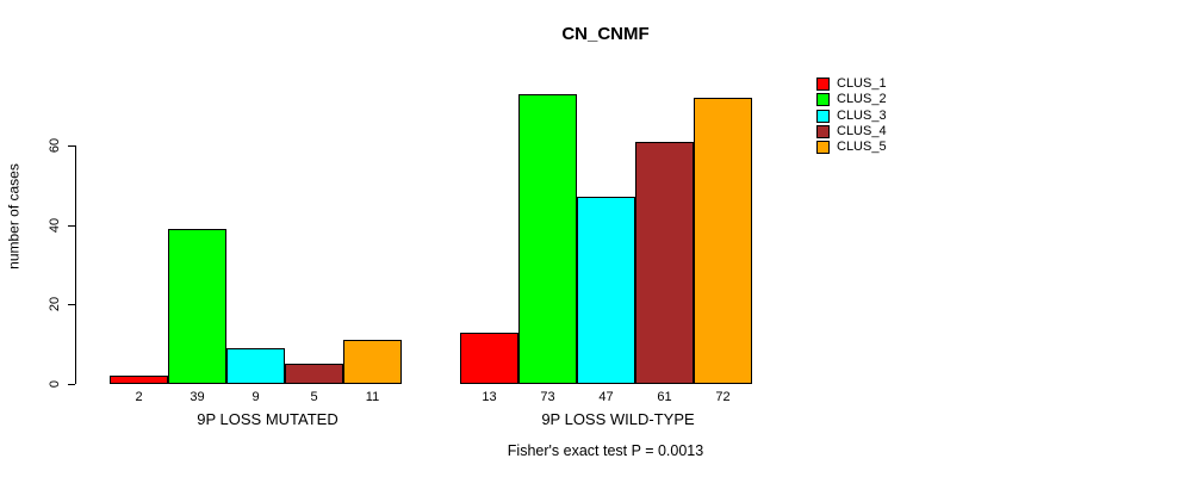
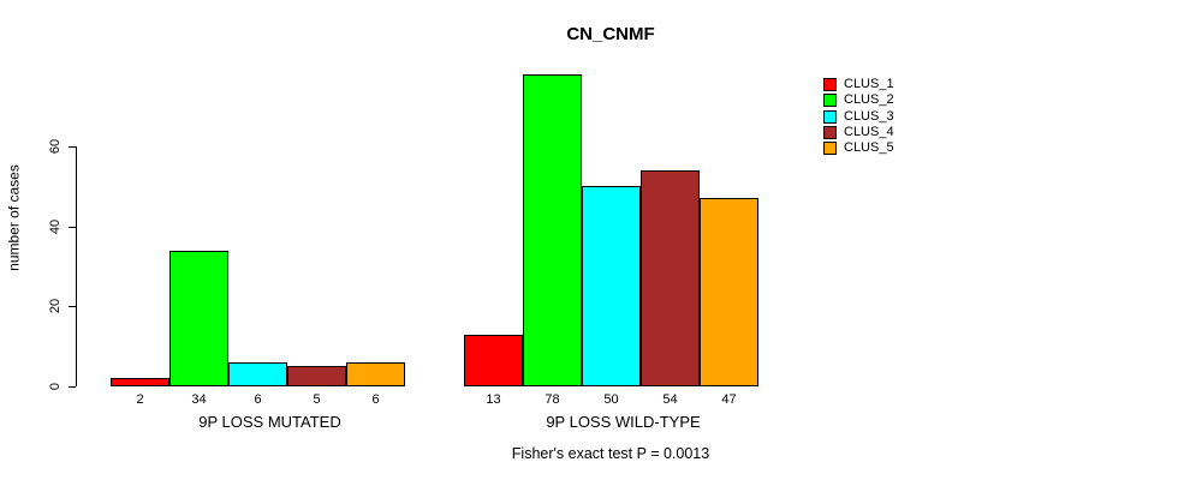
CLUS_2/9P LOSS MUTATED: 39 -> 34
CLUS_3/9P LOSS MUTATED: 9 -> 6
CLUS_5/9P LOSS MUTATED: 11 -> 6
CLUS_2/9P LOSS WILD-TYPE: 73 -> 78
CLUS_3/9P LOSS WILD-TYPE: 47 -> 50
CLUS_4/9P LOSS WILD-TYPE: 61 -> 54
CLUS_5/9P LOSS WILD-TYPE: 72 -> 47
